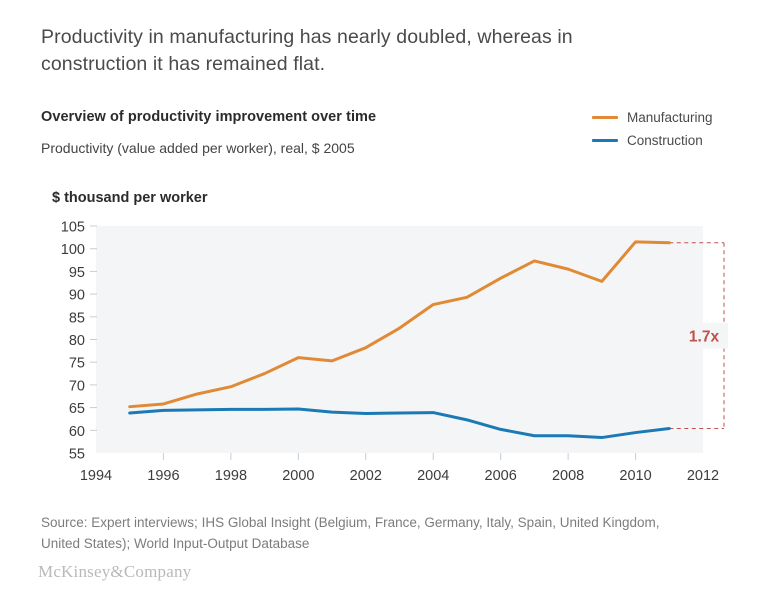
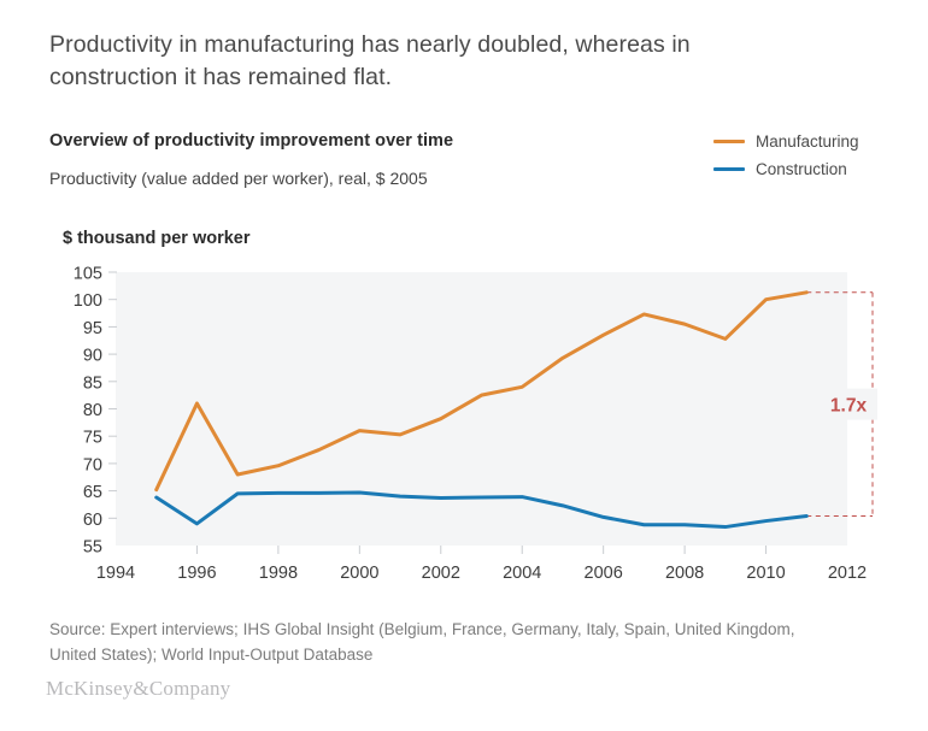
Manufacturing/1996: 66 -> 81
Construction/1996: 64 -> 59
Manufacturing/2004: 88 -> 84
Manufacturing/2010: 102 -> 100
